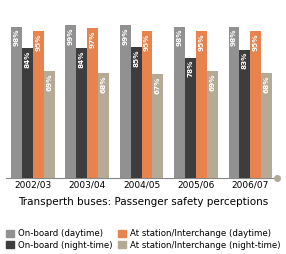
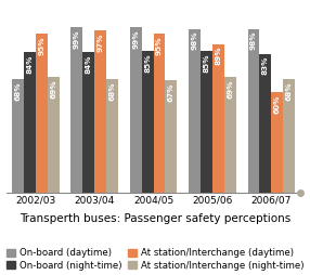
On-board (daytime)/2002/03: 98% -> 68%
On-board (night-time)/2005/06: 78% -> 85%
At station/Interchange (daytime)/2005/06: 95% -> 89%
At station/Interchange (daytime)/2006/07: 95% -> 60%
